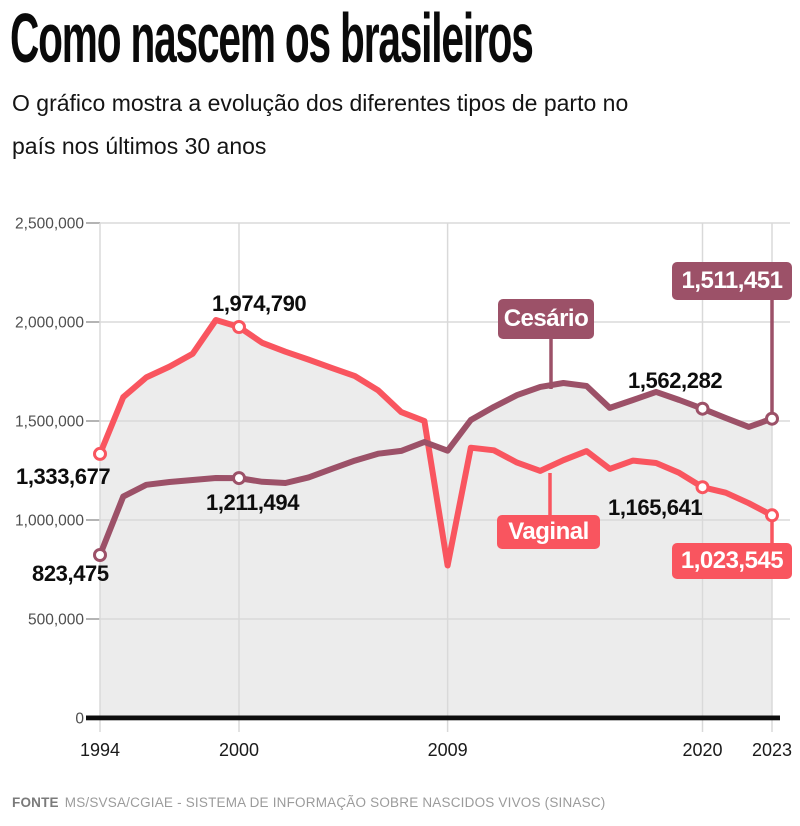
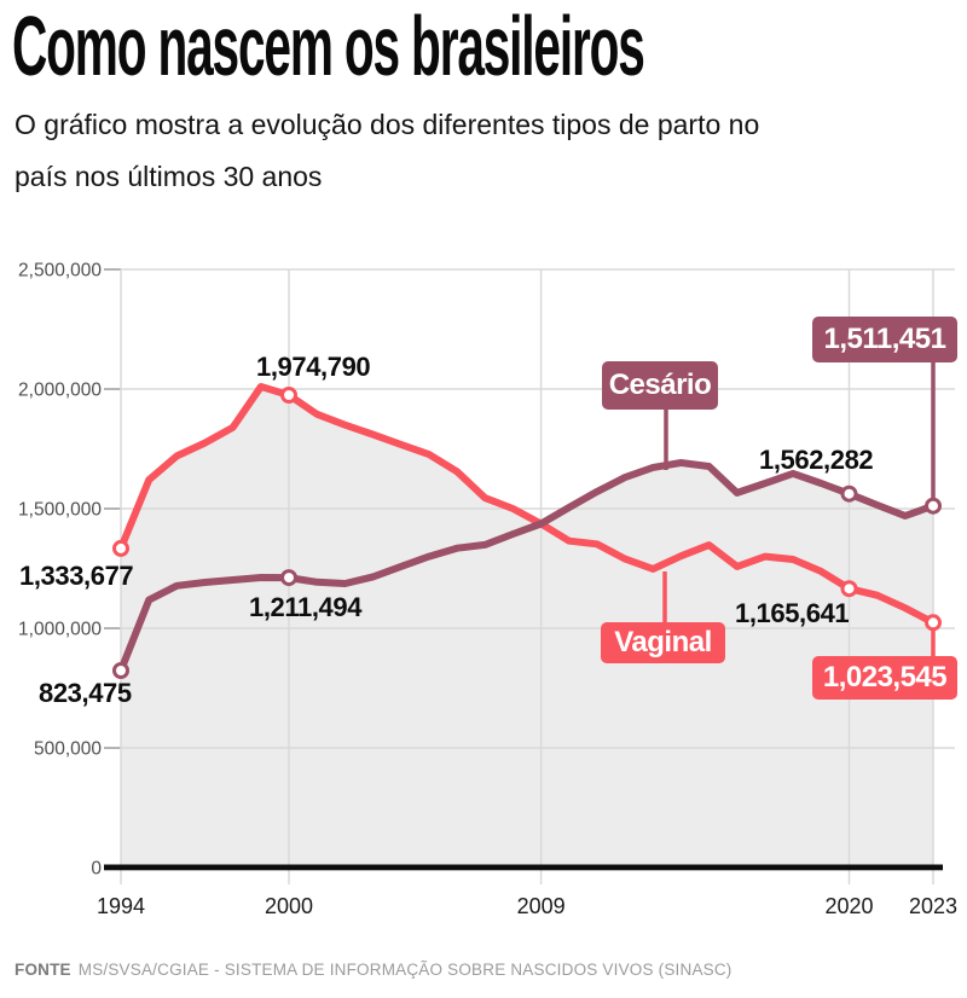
Vaginal/2009: 770000 -> 1440000
Cesário/2009: 1350000 -> 1440000
